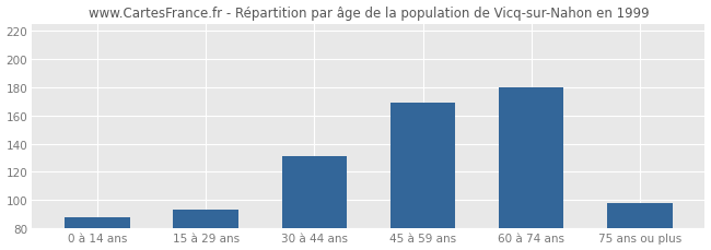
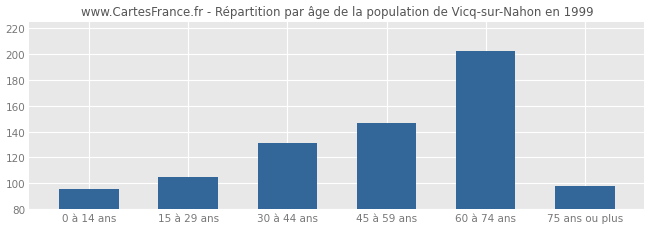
0 à 14 ans: 88 -> 96
15 à 29 ans: 93 -> 105
45 à 59 ans: 169 -> 147
60 à 74 ans: 180 -> 202
